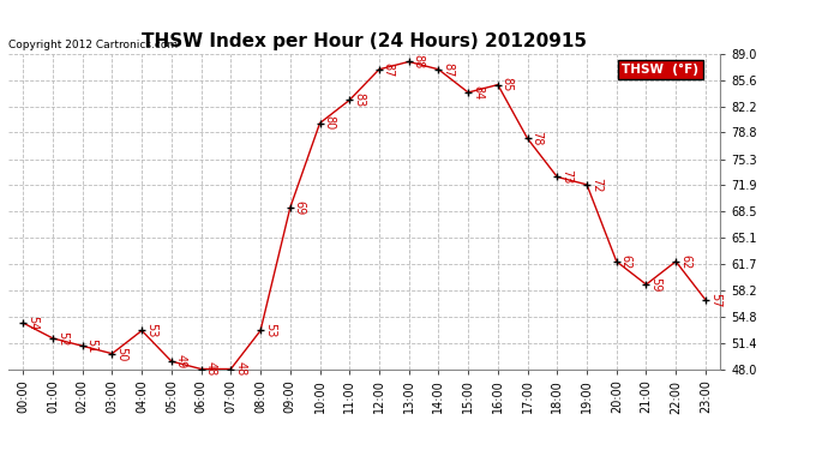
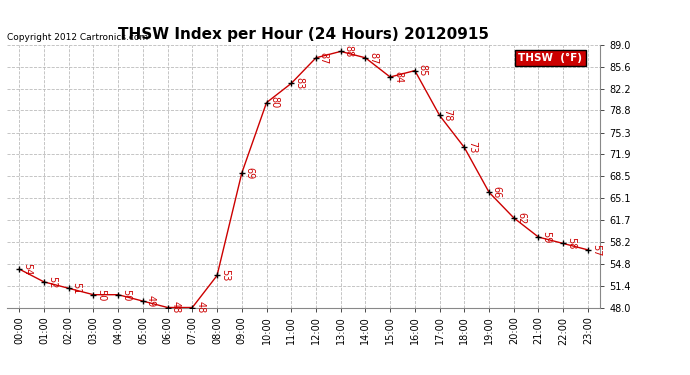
04:00: 53 -> 50
19:00: 72 -> 66
22:00: 62 -> 58
